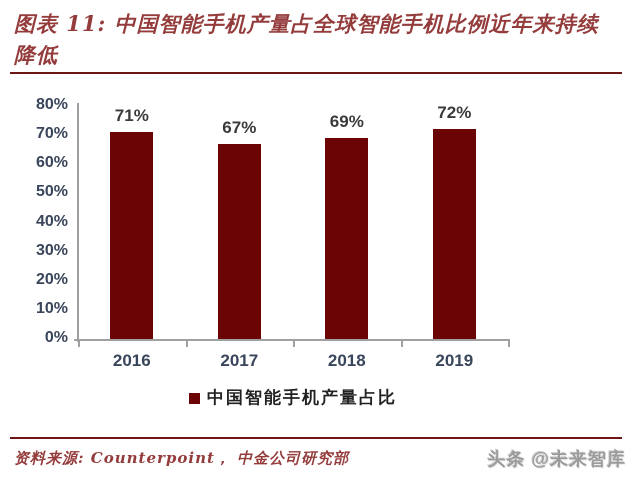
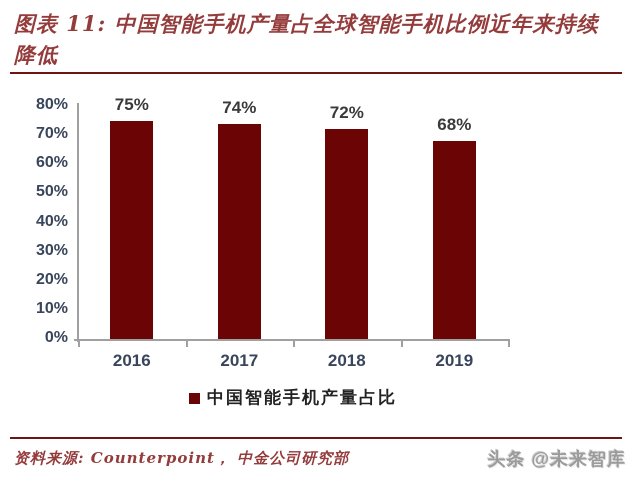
2016: 71% -> 75%
2017: 67% -> 74%
2018: 69% -> 72%
2019: 72% -> 68%
